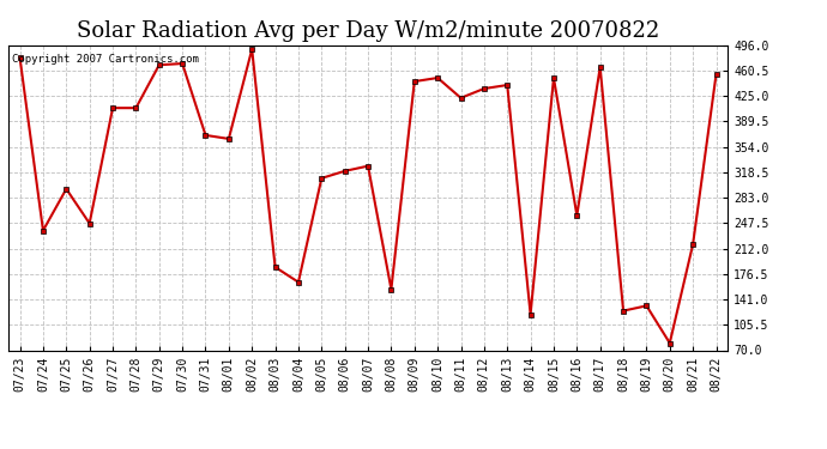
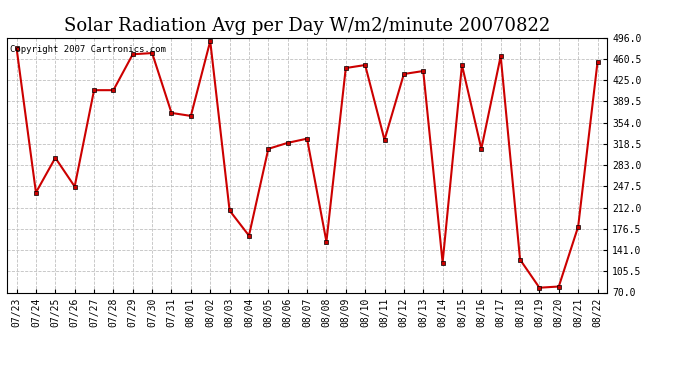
08/03: 186 -> 207
08/11: 422 -> 325
08/16: 258 -> 310
08/19: 132 -> 78
08/21: 218 -> 180
